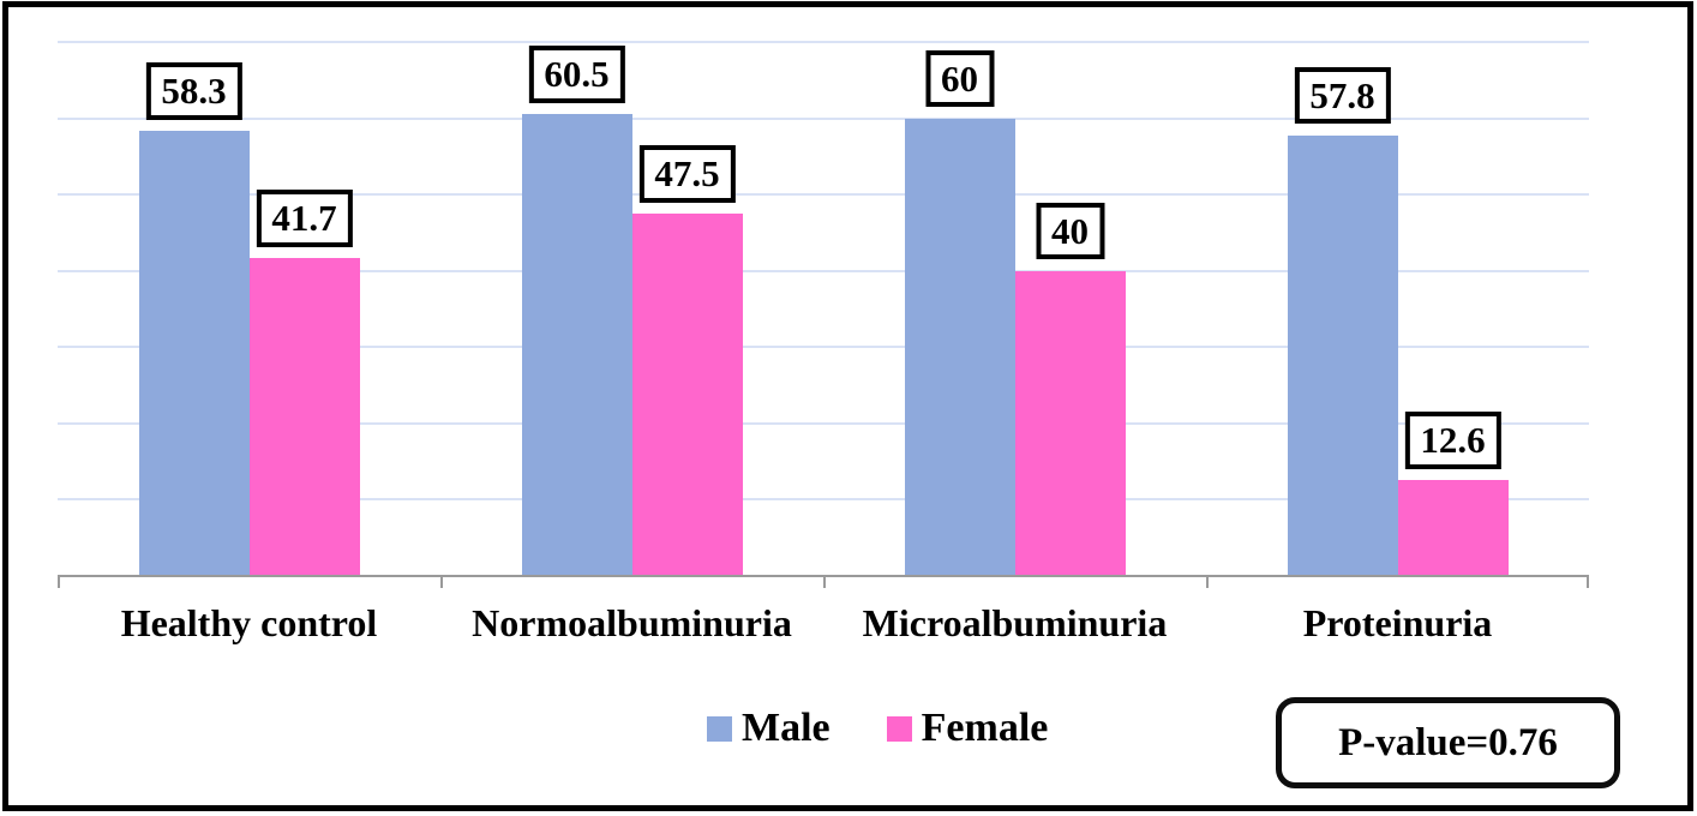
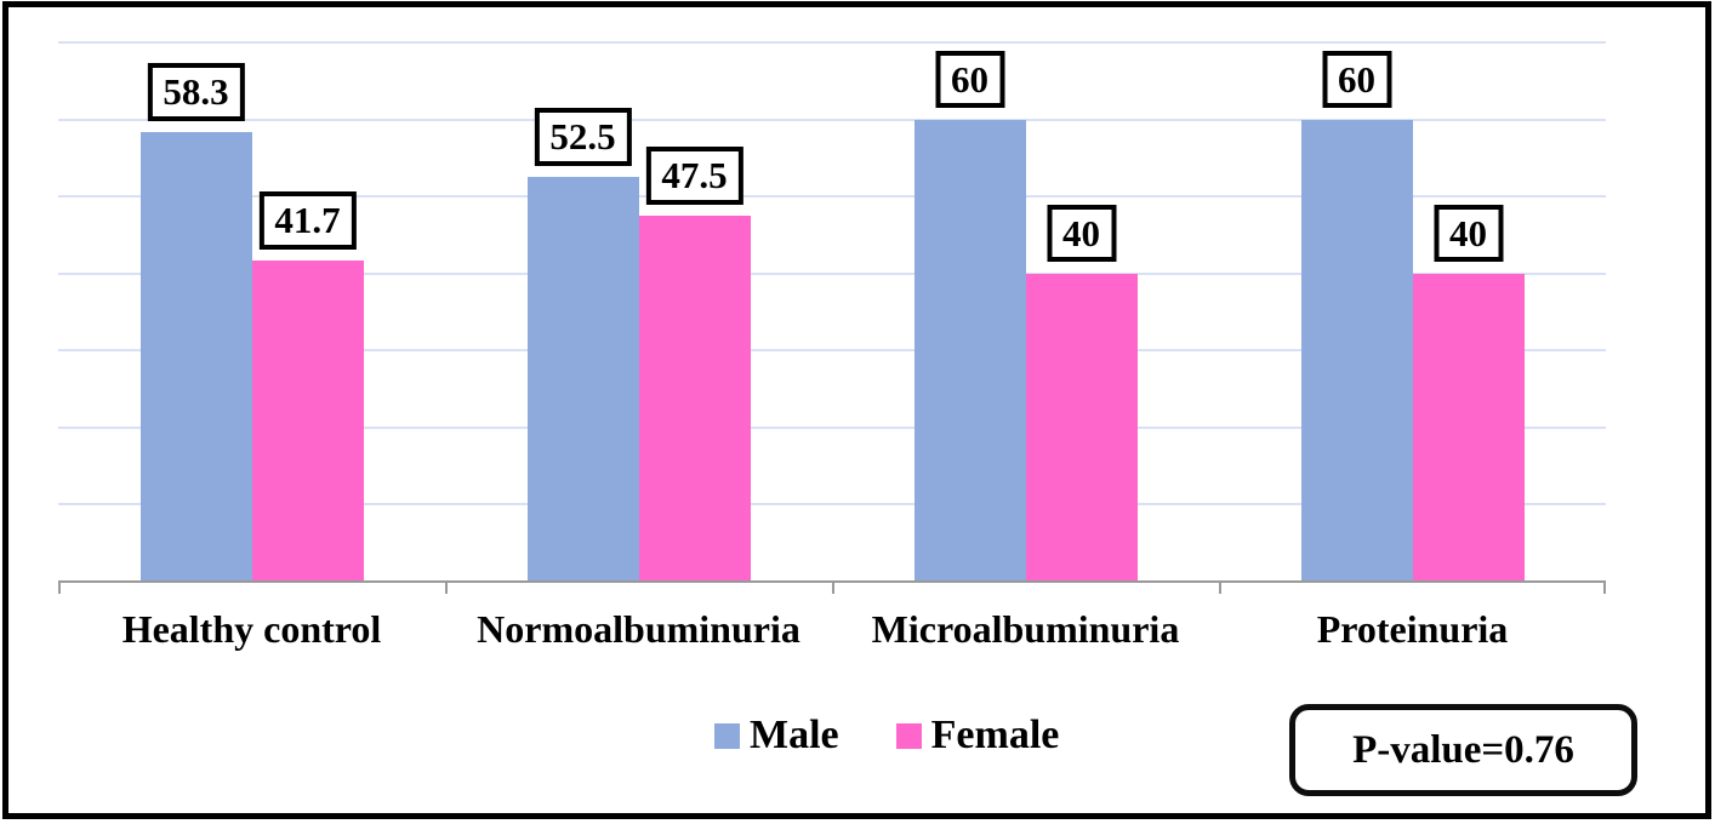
Male/Normoalbuminuria: 60.5 -> 52.5
Male/Proteinuria: 57.8 -> 60
Female/Proteinuria: 12.6 -> 40
